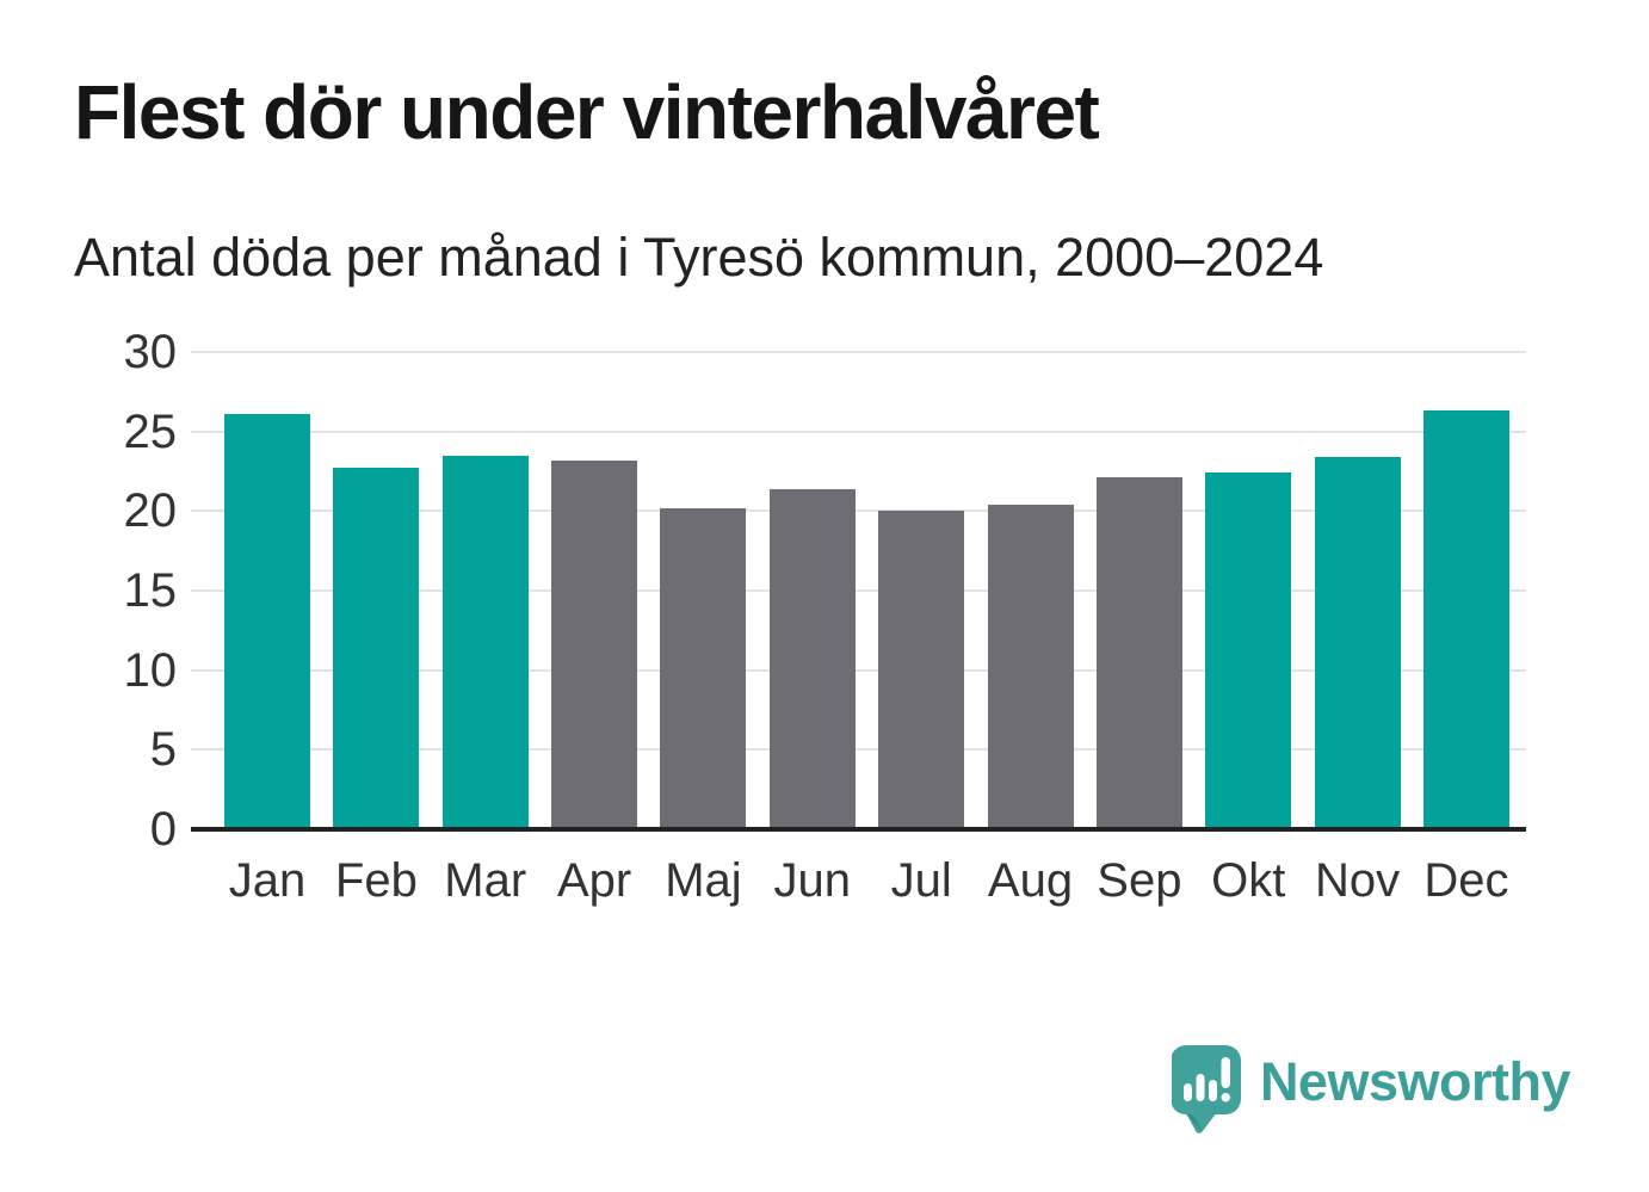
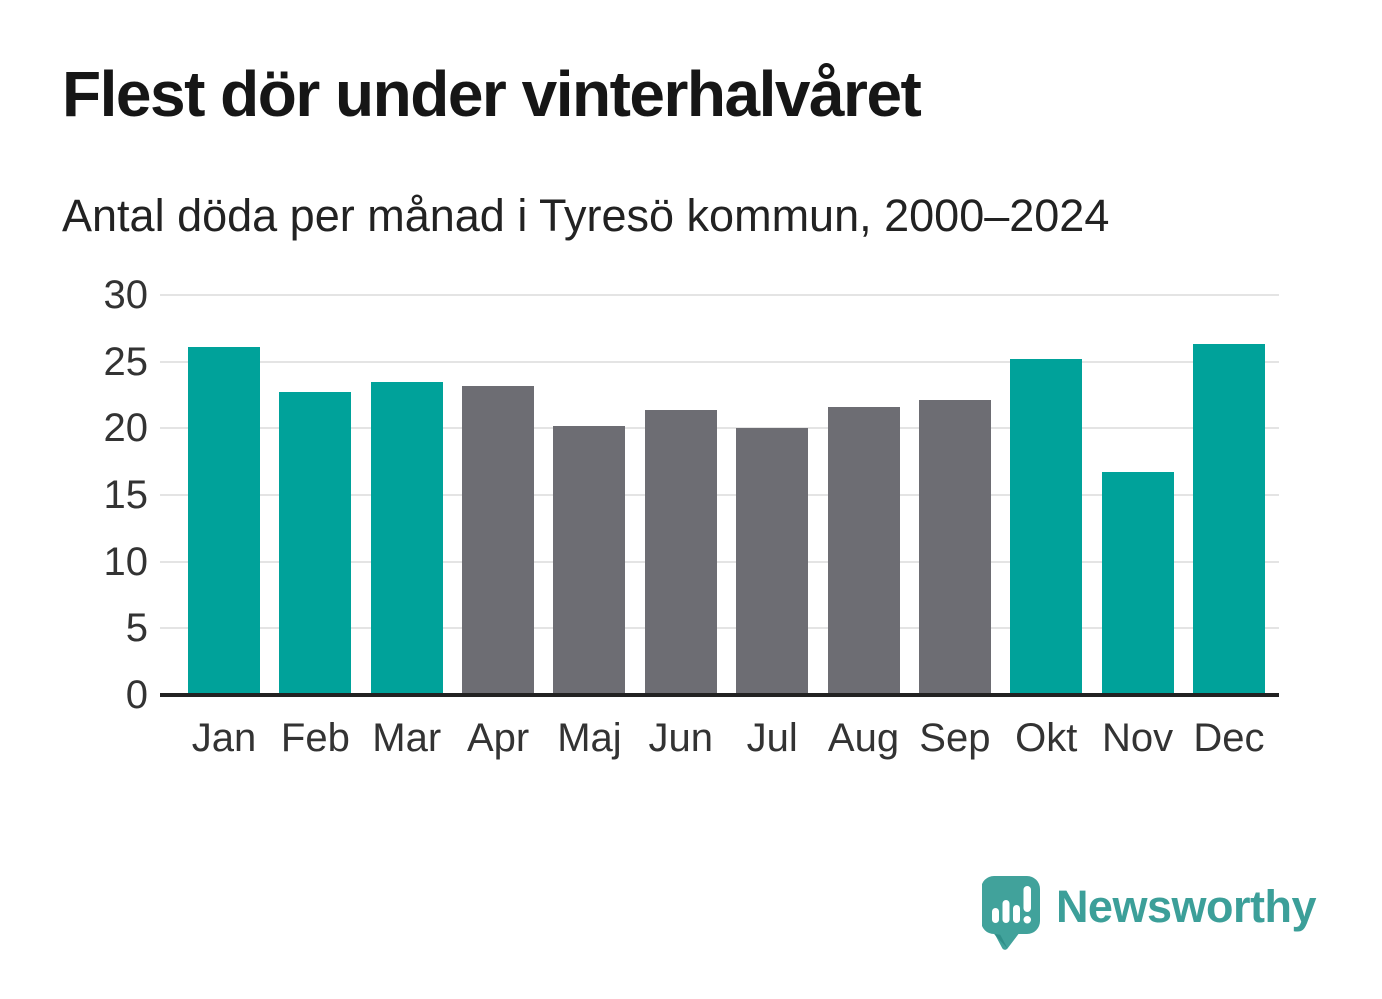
Aug: 20.4 -> 21.6
Okt: 22.4 -> 25.2
Nov: 23.4 -> 16.7
